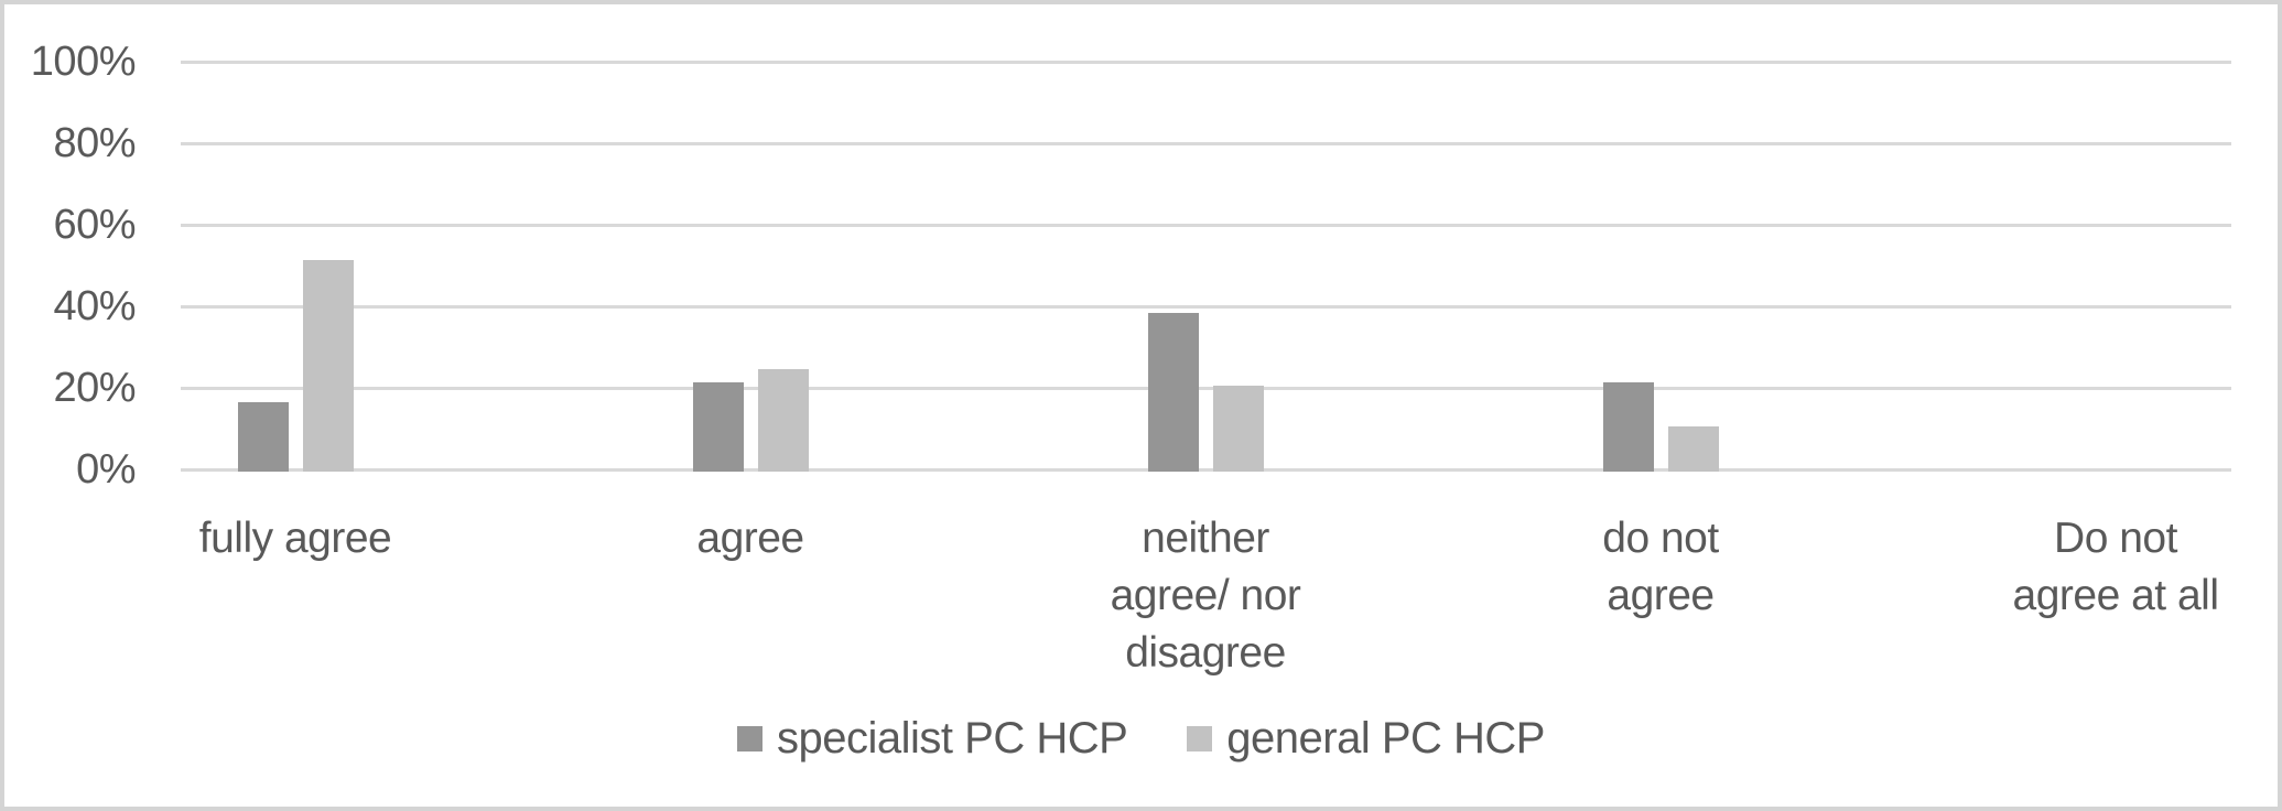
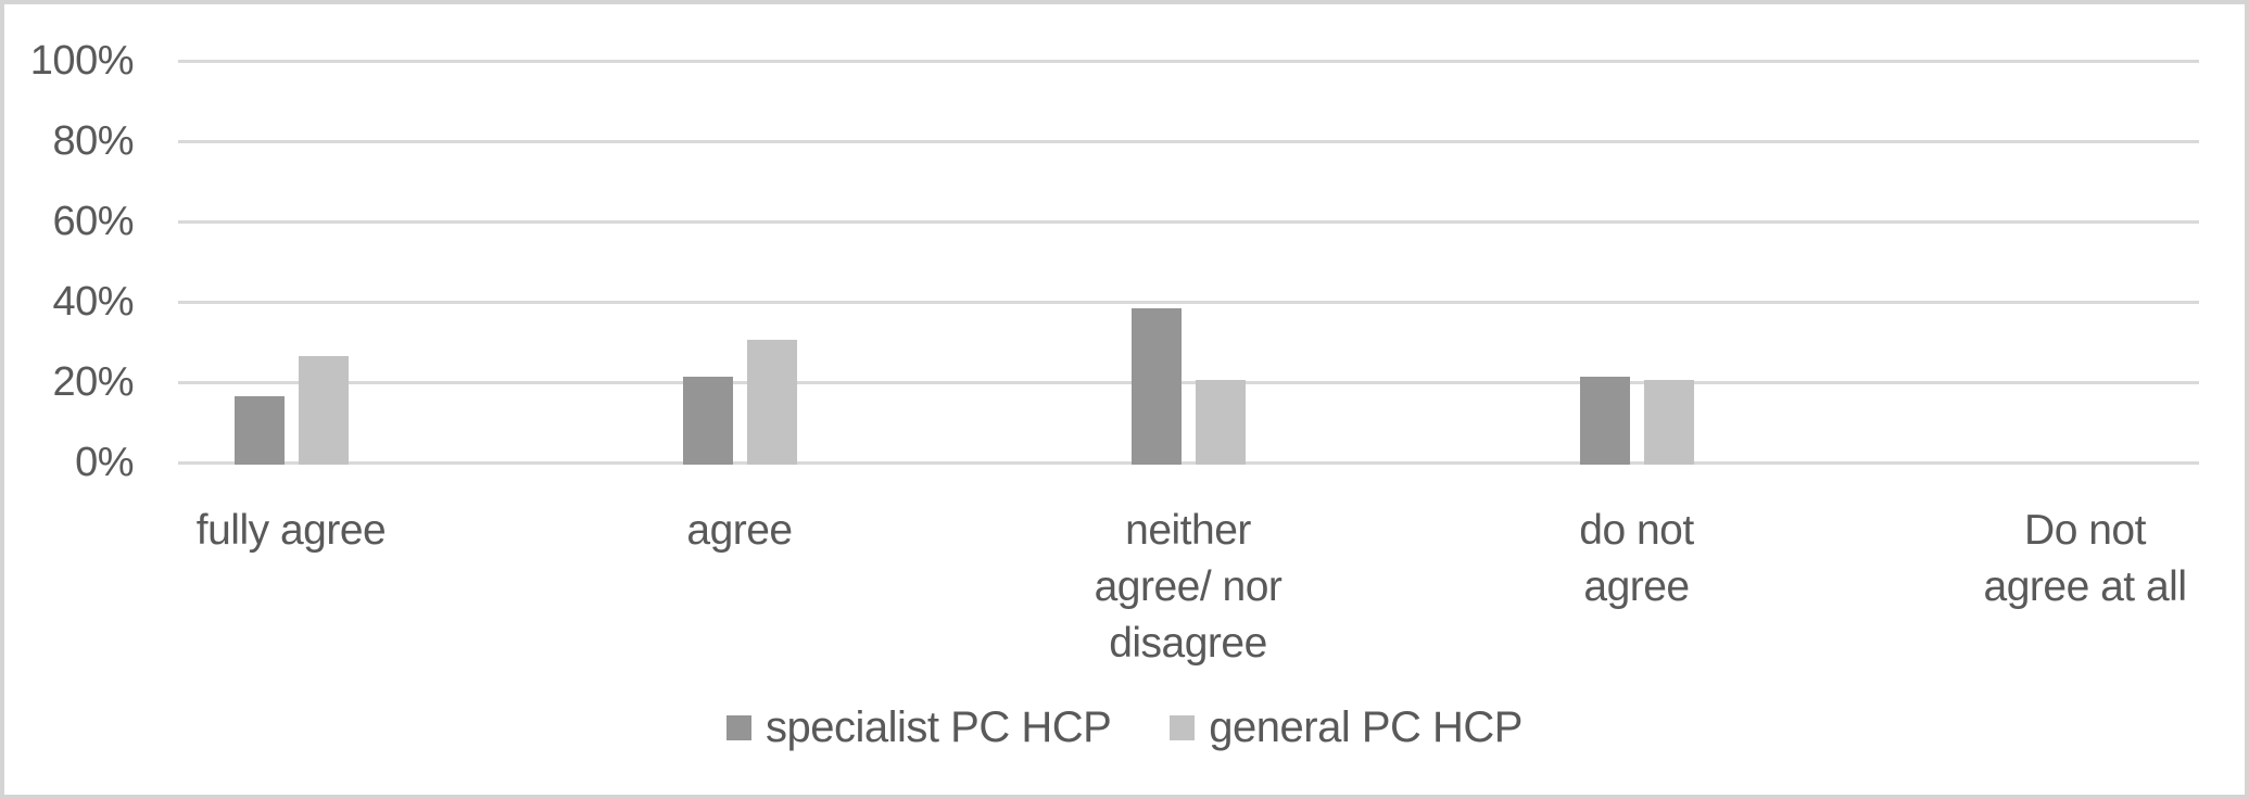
general PC HCP/fully agree: 52% -> 27%
general PC HCP/agree: 25% -> 31%
general PC HCP/do not agree: 11% -> 21%
